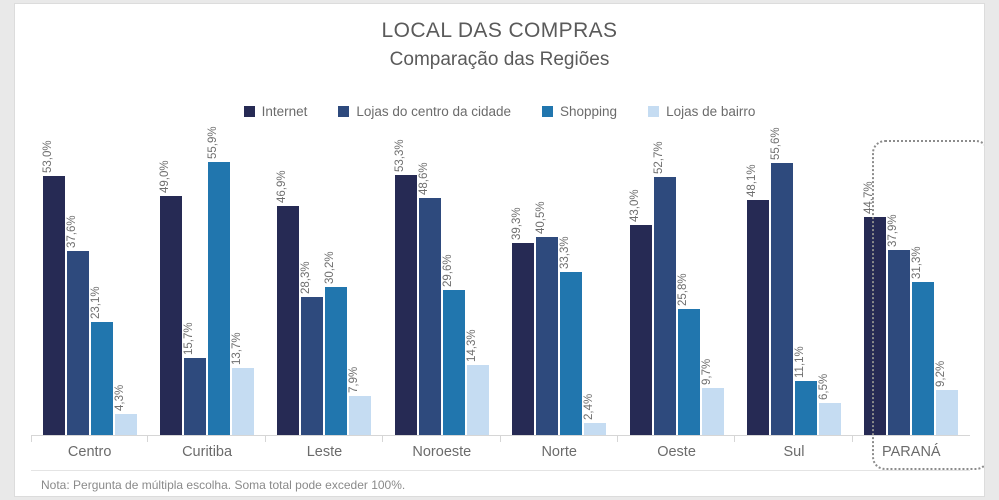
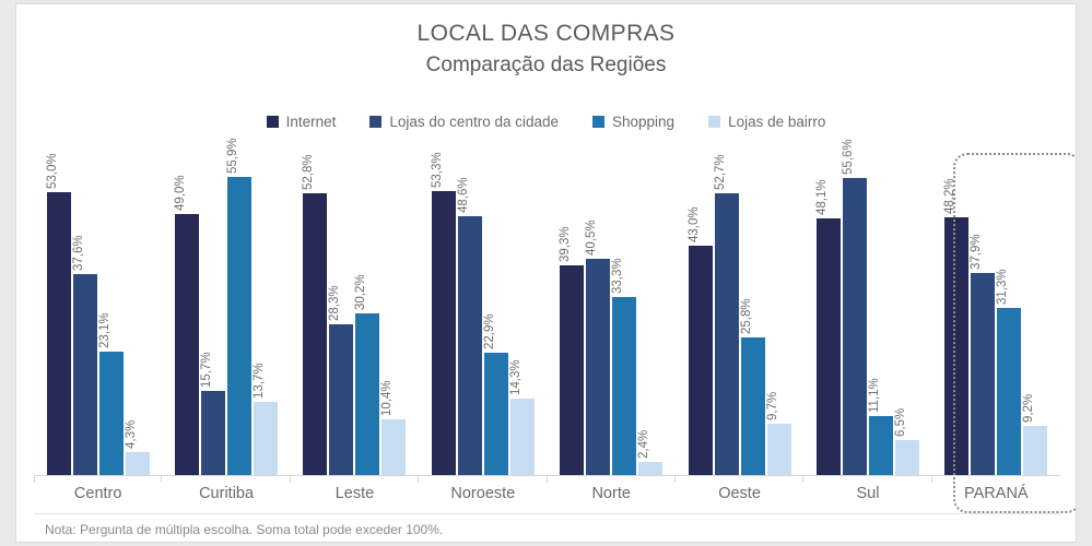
Internet/Leste: 46,9% -> 52,8%
Lojas de bairro/Leste: 7,9% -> 10,4%
Shopping/Noroeste: 29,6% -> 22,9%
Internet/PARANÁ: 44,7% -> 48,2%
